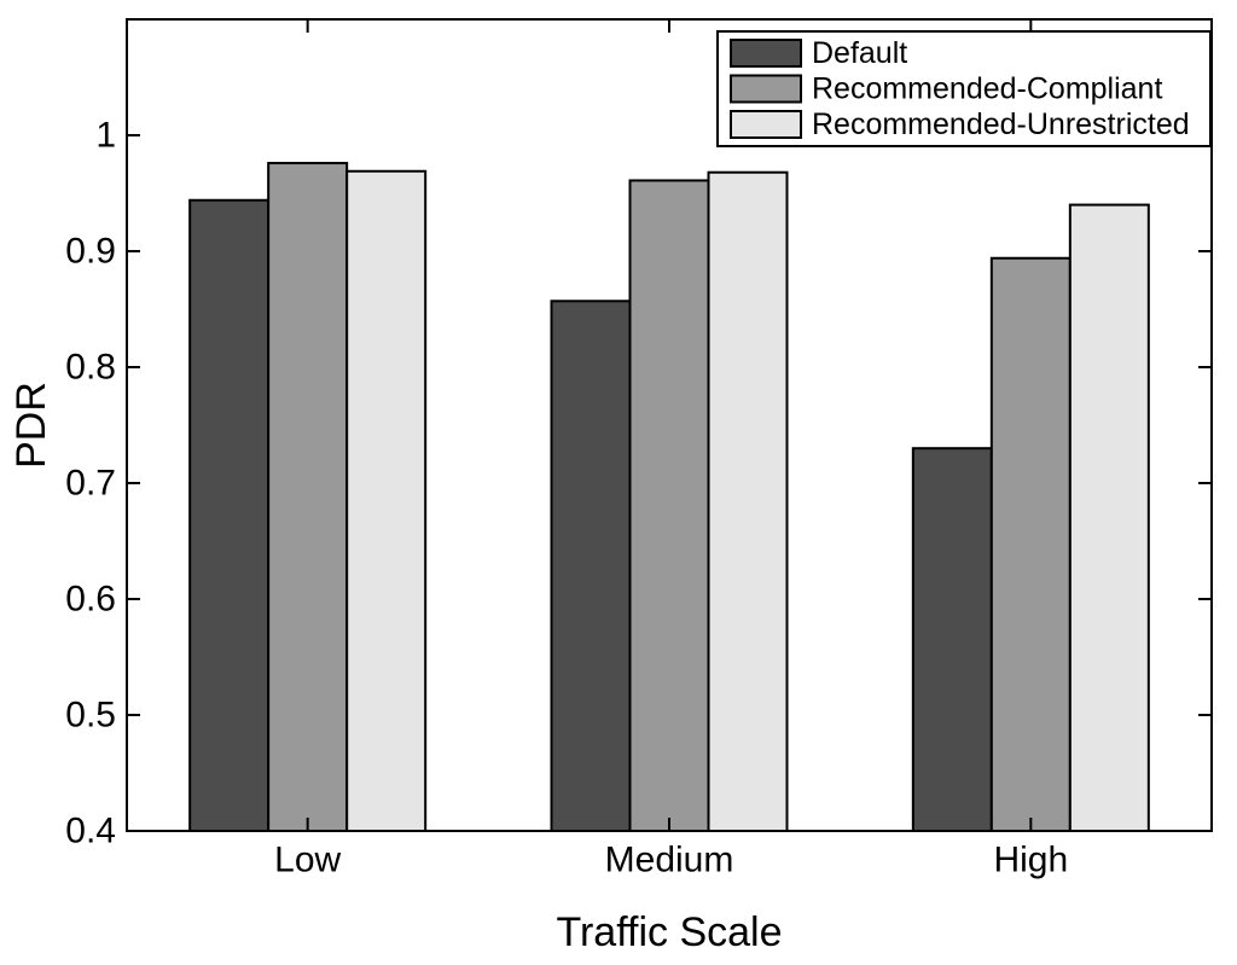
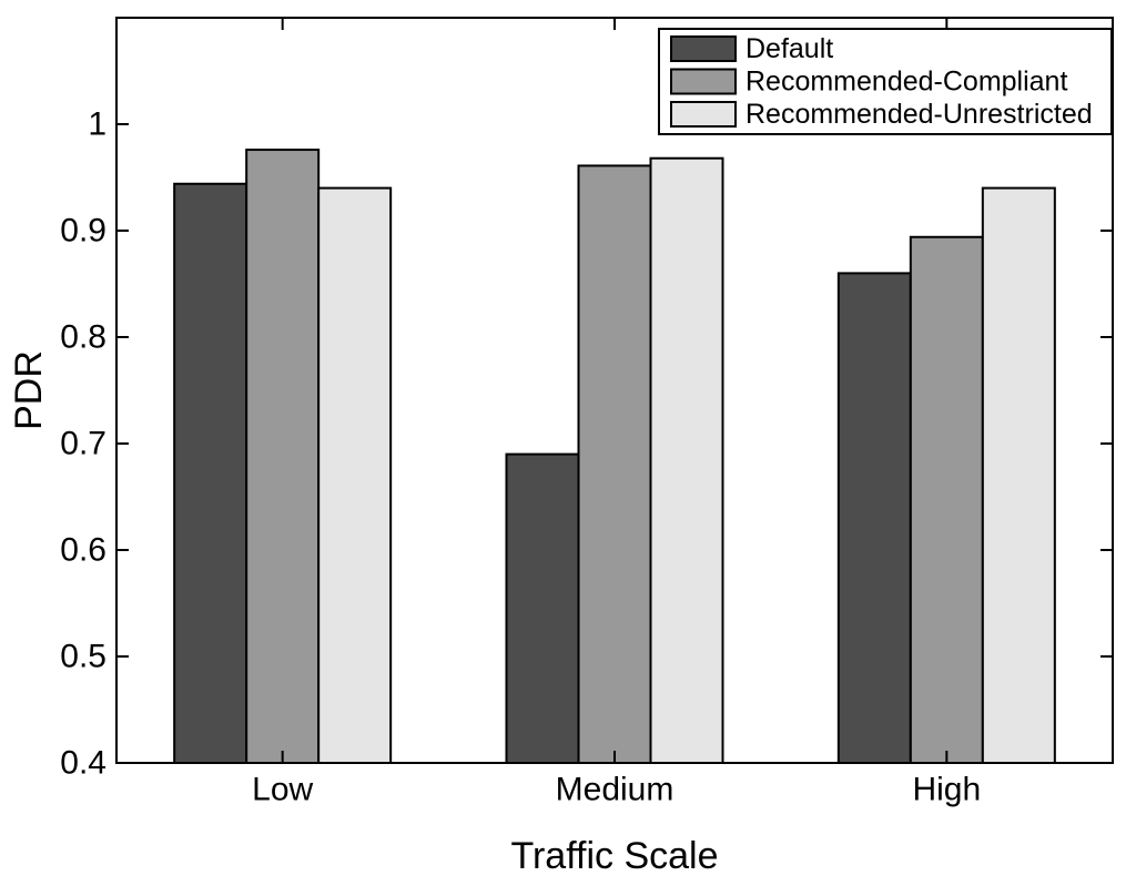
Recommended-Unrestricted/Low: 0.97 -> 0.94
Default/Medium: 0.86 -> 0.69
Default/High: 0.73 -> 0.86
